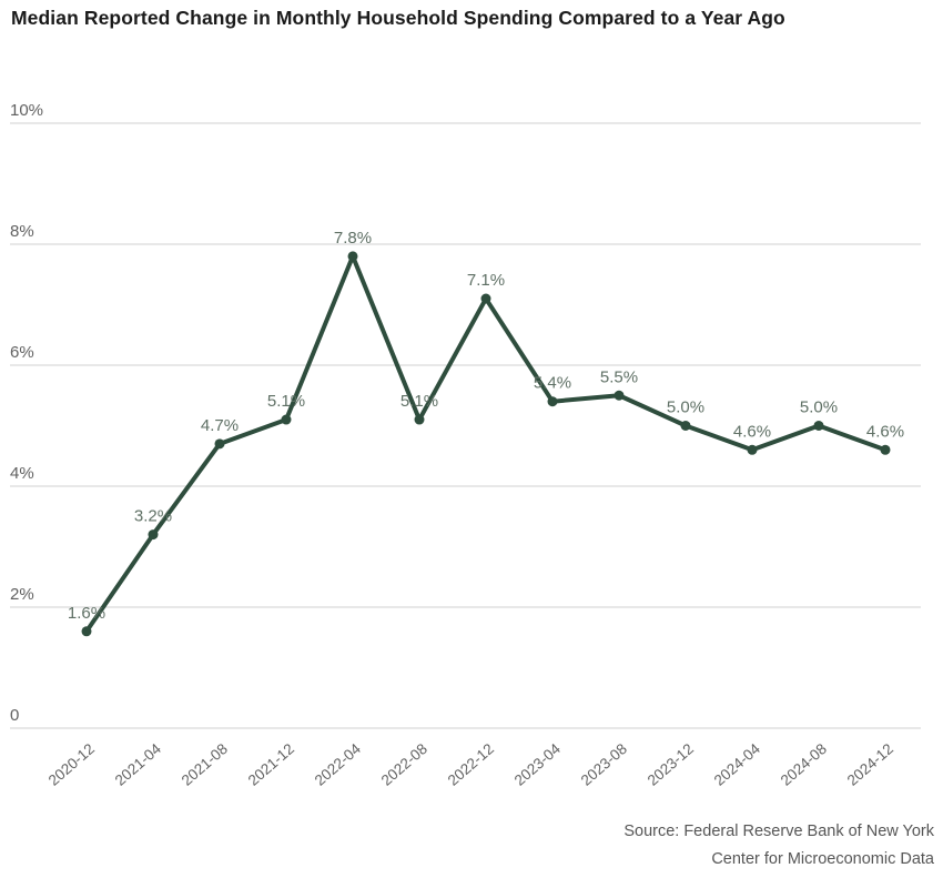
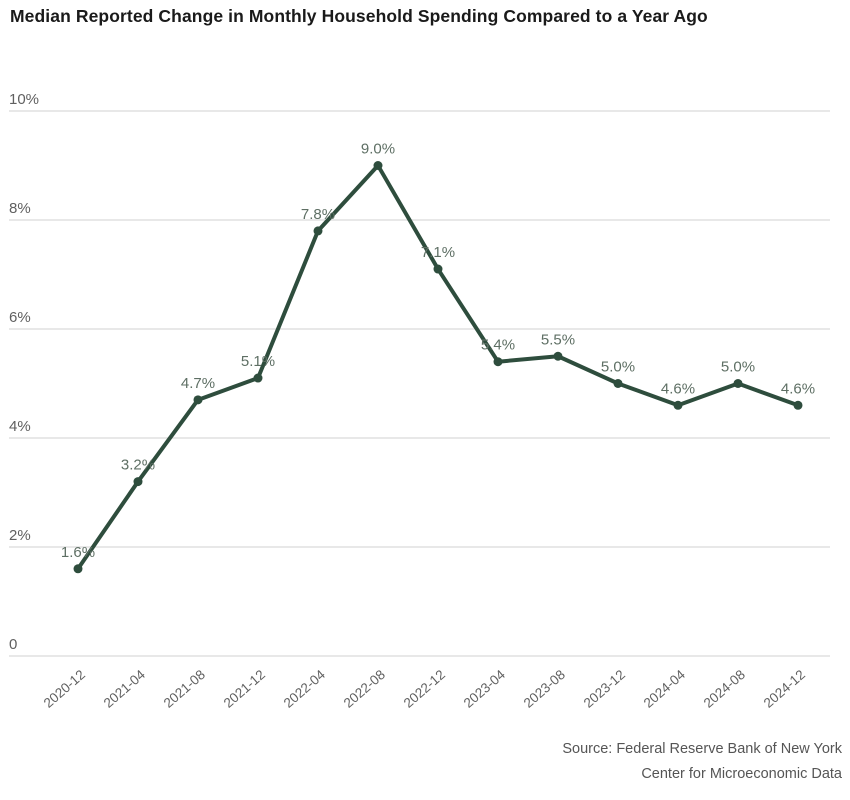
2022-08: 5.1% -> 9.0%
